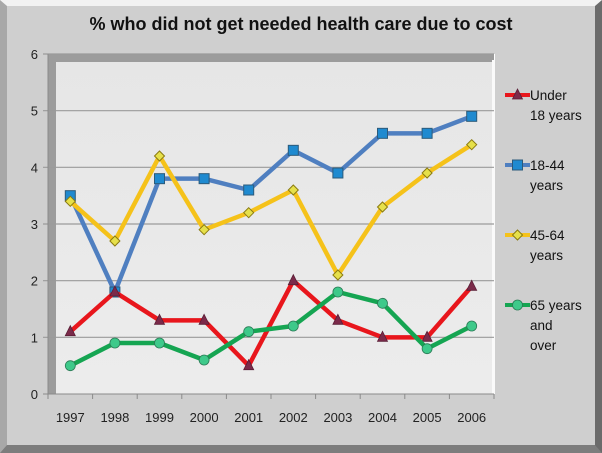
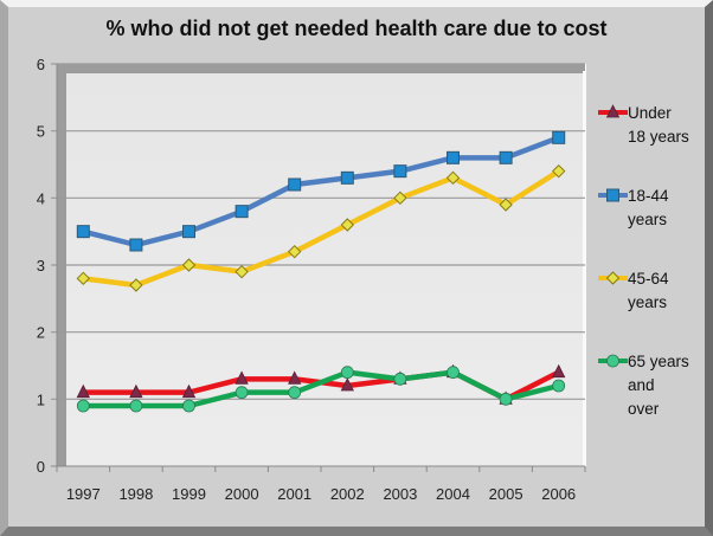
45-64 years/1997: 3.4 -> 2.8
65 years and over/1997: 0.5 -> 0.9
Under 18 years/1998: 1.8 -> 1.1
18-44 years/1998: 1.8 -> 3.3
Under 18 years/1999: 1.3 -> 1.1
18-44 years/1999: 3.8 -> 3.5
45-64 years/1999: 4.2 -> 3.0
65 years and over/2000: 0.6 -> 1.1
Under 18 years/2001: 0.5 -> 1.3
18-44 years/2001: 3.6 -> 4.2
Under 18 years/2002: 2.0 -> 1.2
65 years and over/2002: 1.2 -> 1.4
18-44 years/2003: 3.9 -> 4.4
45-64 years/2003: 2.1 -> 4.0
65 years and over/2003: 1.8 -> 1.3
Under 18 years/2004: 1.0 -> 1.4
45-64 years/2004: 3.3 -> 4.3
65 years and over/2004: 1.6 -> 1.4
65 years and over/2005: 0.8 -> 1.0
Under 18 years/2006: 1.9 -> 1.4
